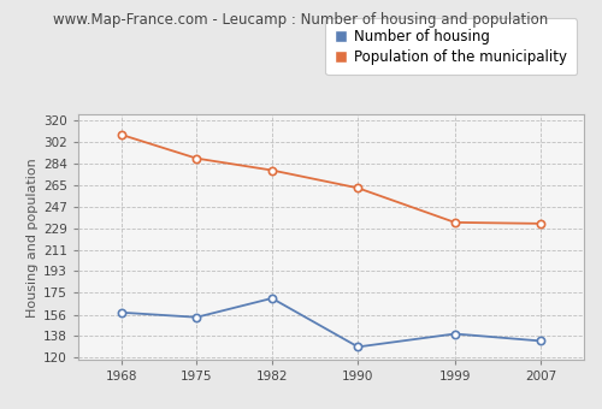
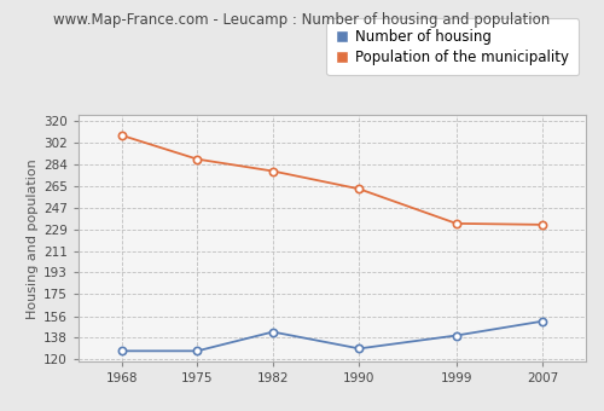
Number of housing/1968: 158 -> 127
Number of housing/1975: 154 -> 127
Number of housing/1982: 170 -> 143
Number of housing/2007: 134 -> 152
